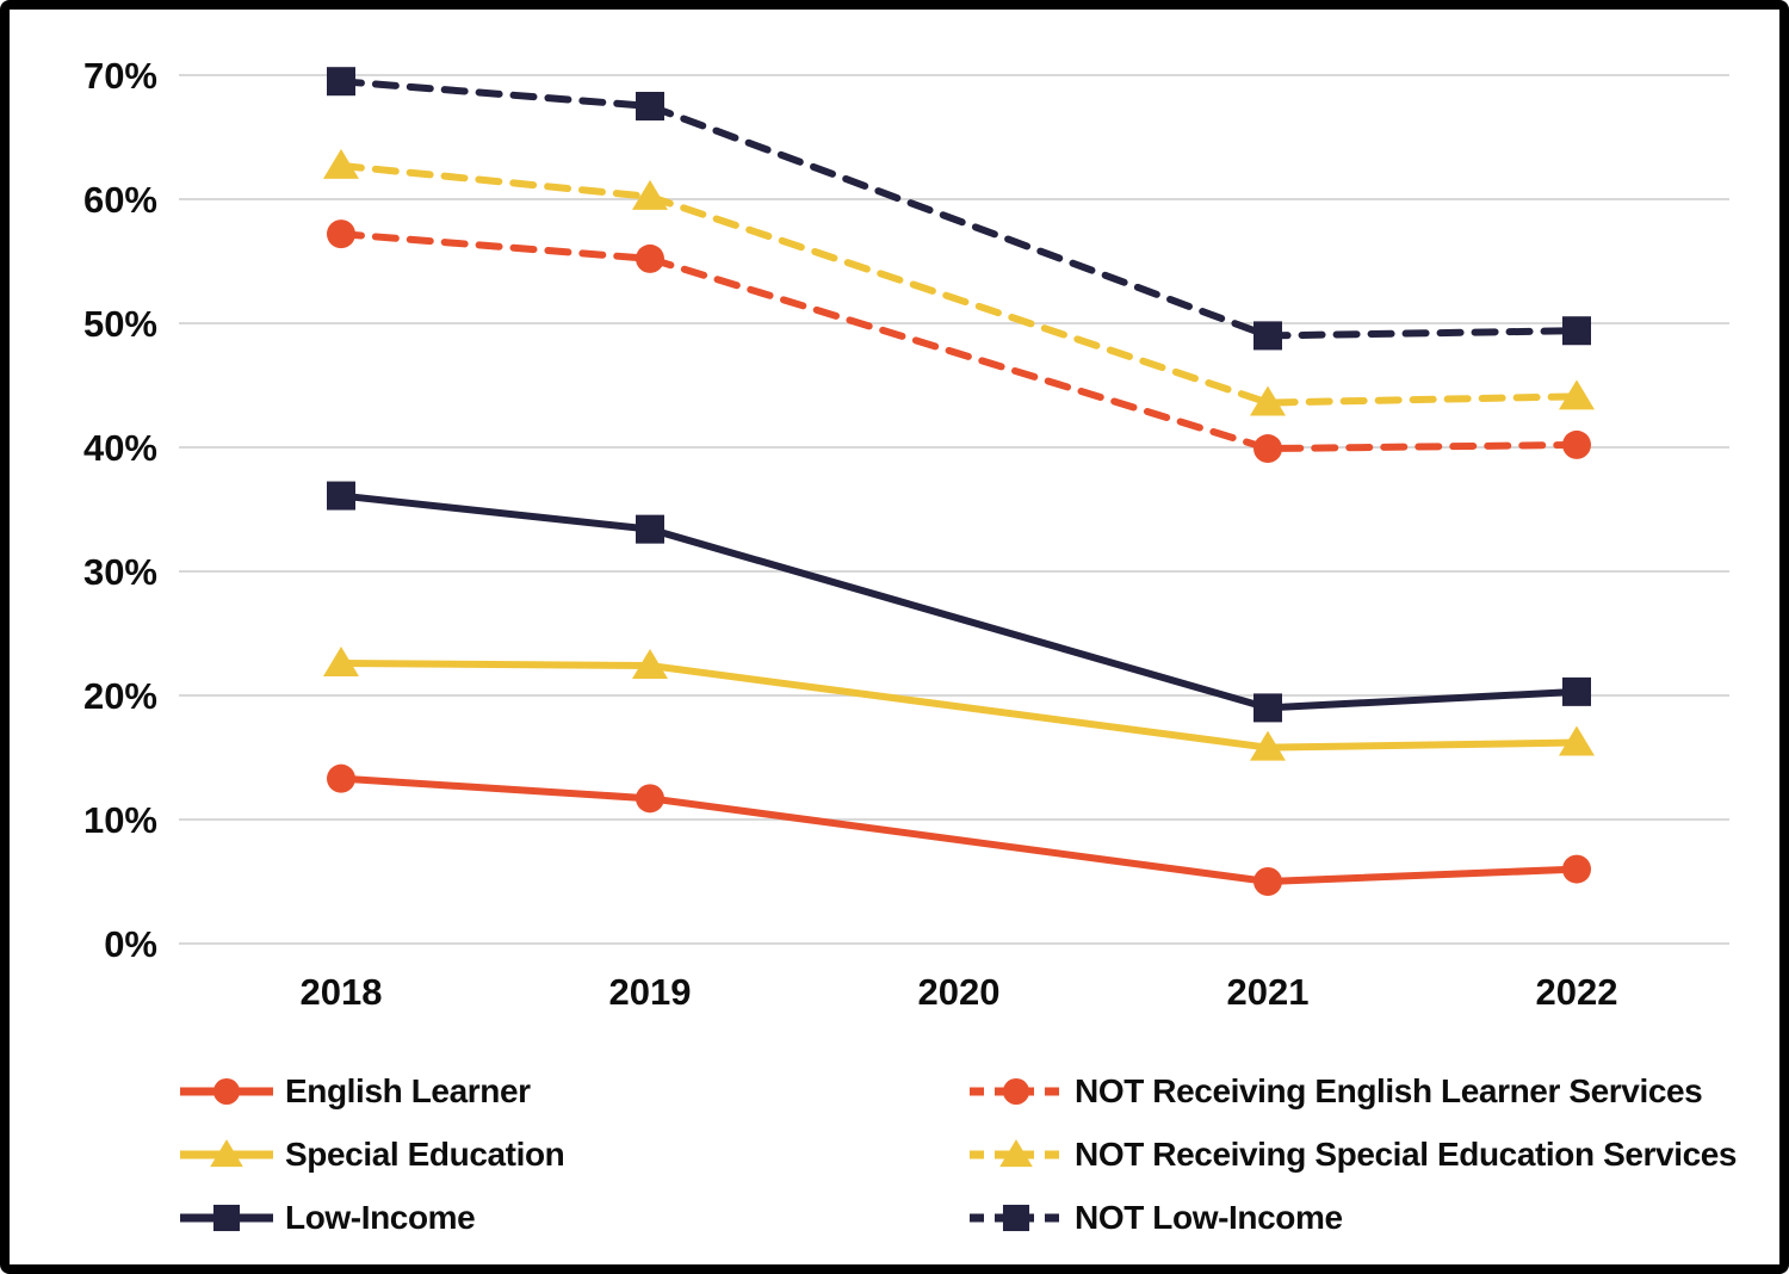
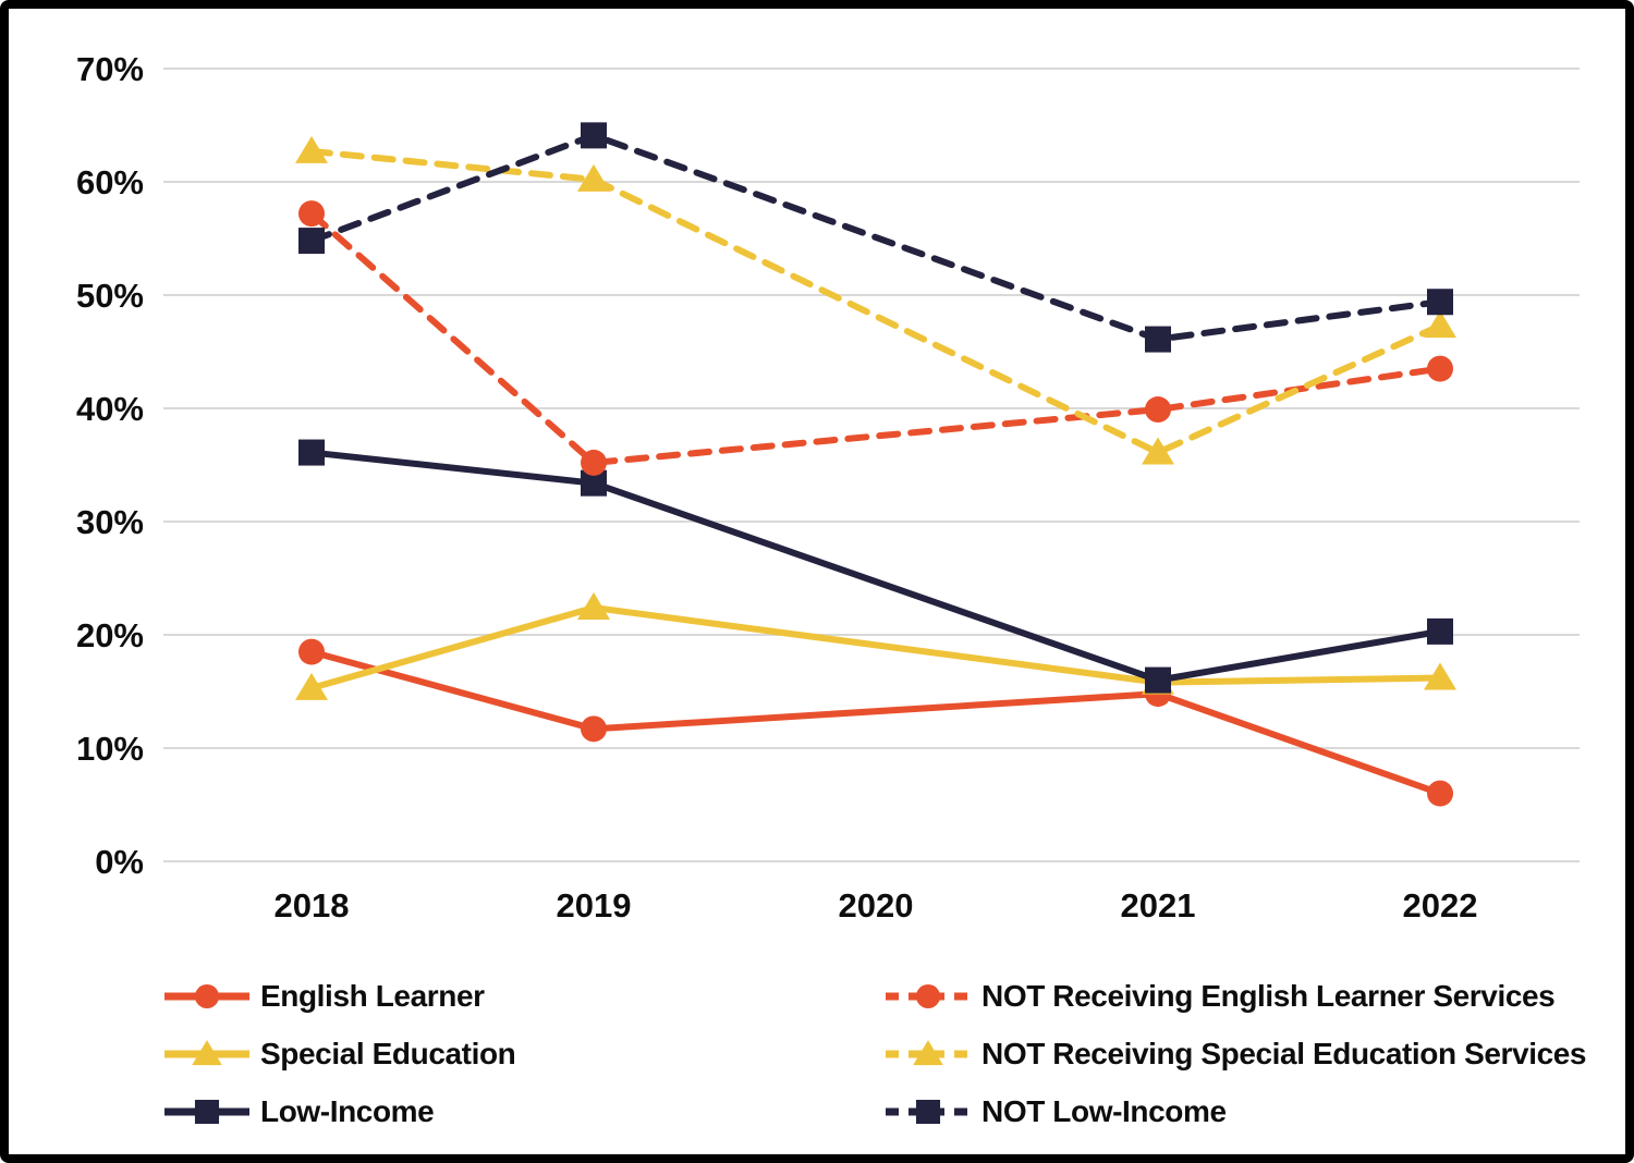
English Learner/2018: 13.3% -> 18.5%
Special Education/2018: 22.6% -> 15.3%
NOT Low-Income/2018: 69.5% -> 54.8%
NOT Receiving English Learner Services/2019: 55.2% -> 35.2%
NOT Low-Income/2019: 67.5% -> 64.1%
English Learner/2021: 5.0% -> 14.8%
Low-Income/2021: 19.0% -> 16.0%
NOT Receiving Special Education Services/2021: 43.6% -> 36.1%
NOT Low-Income/2021: 49.0% -> 46.1%
NOT Receiving English Learner Services/2022: 40.2% -> 43.5%
NOT Receiving Special Education Services/2022: 44.1% -> 47.3%
